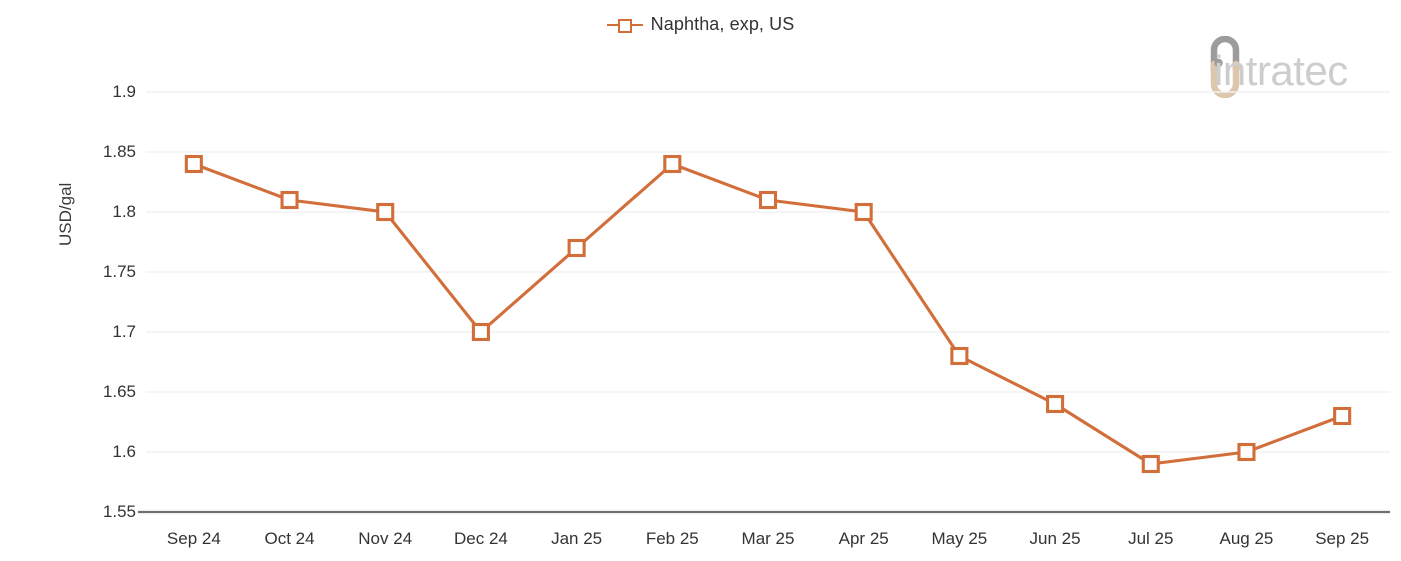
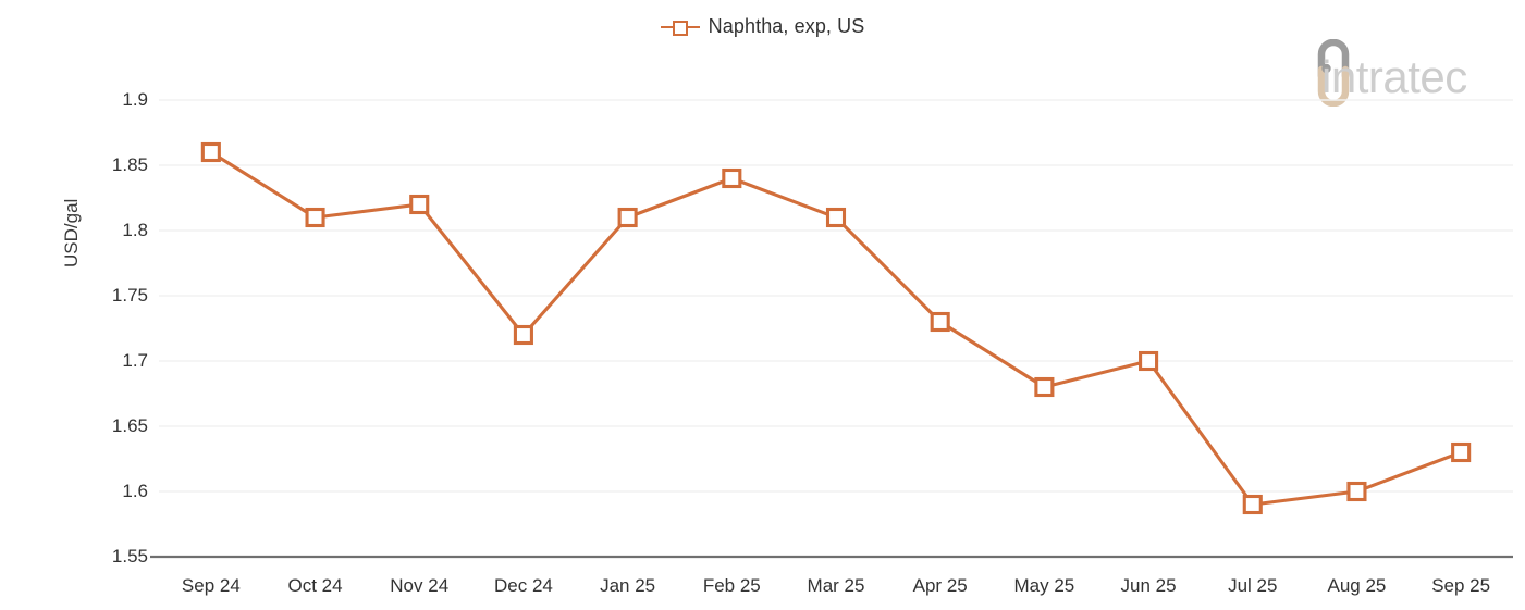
Sep 24: 1.84 -> 1.86
Nov 24: 1.80 -> 1.82
Dec 24: 1.70 -> 1.72
Jan 25: 1.77 -> 1.81
Apr 25: 1.80 -> 1.73
Jun 25: 1.64 -> 1.70
